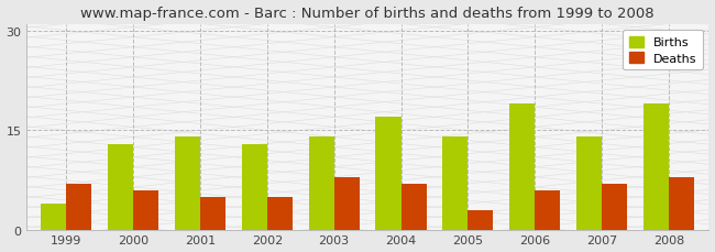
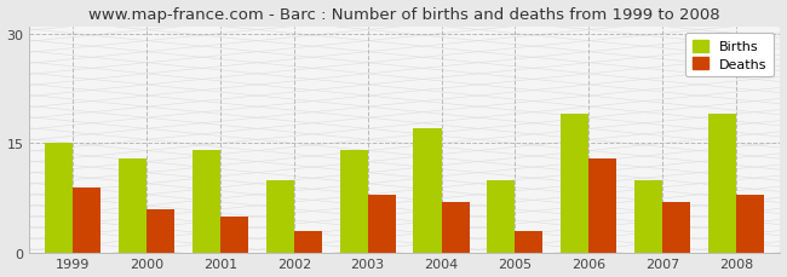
Births/1999: 4 -> 15
Deaths/1999: 7 -> 9
Births/2002: 13 -> 10
Deaths/2002: 5 -> 3
Births/2005: 14 -> 10
Deaths/2006: 6 -> 13
Births/2007: 14 -> 10
